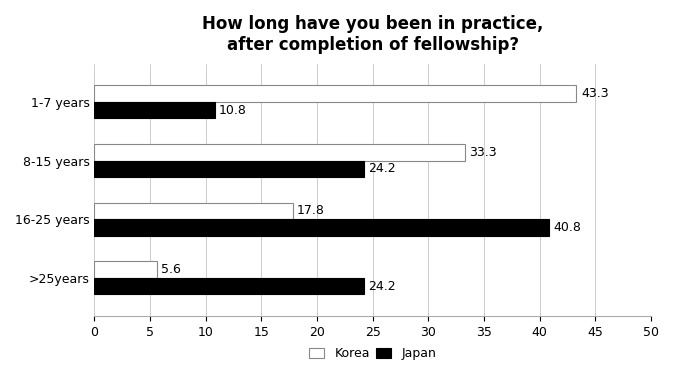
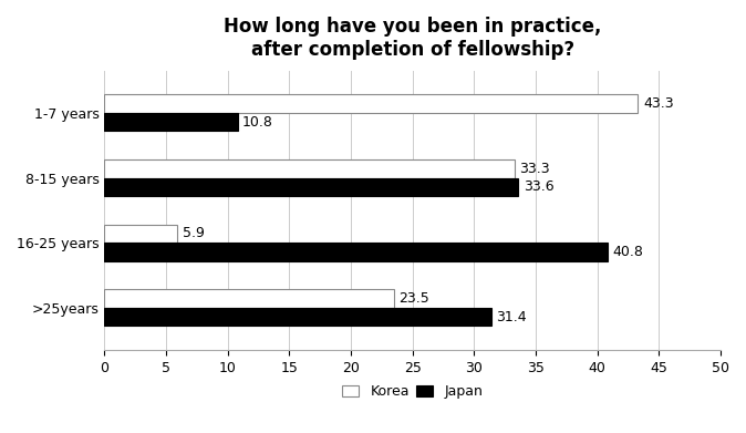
Japan/8-15 years: 24.2 -> 33.6
Korea/16-25 years: 17.8 -> 5.9
Korea/>25years: 5.6 -> 23.5
Japan/>25years: 24.2 -> 31.4
